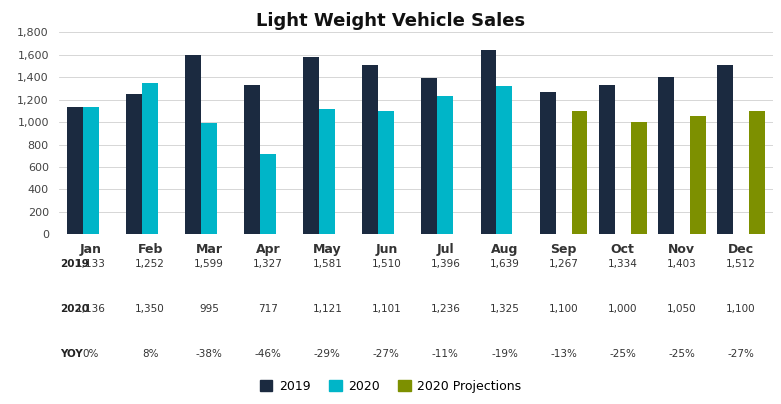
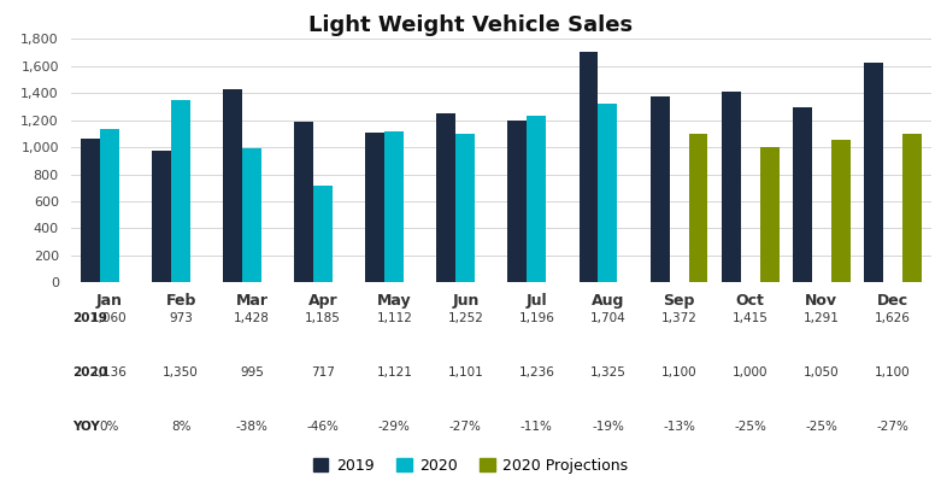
2019/Jan: 1,130 -> 1,060
2019/Feb: 1,252 -> 973
2019/Mar: 1,599 -> 1,428
2019/Apr: 1,327 -> 1,185
2019/May: 1,581 -> 1,112
2019/Jun: 1,510 -> 1,252
2019/Jul: 1,396 -> 1,196
2019/Aug: 1,639 -> 1,704
2019/Sep: 1,267 -> 1,372
2019/Oct: 1,334 -> 1,415
2019/Nov: 1,403 -> 1,291
2019/Dec: 1,512 -> 1,626
